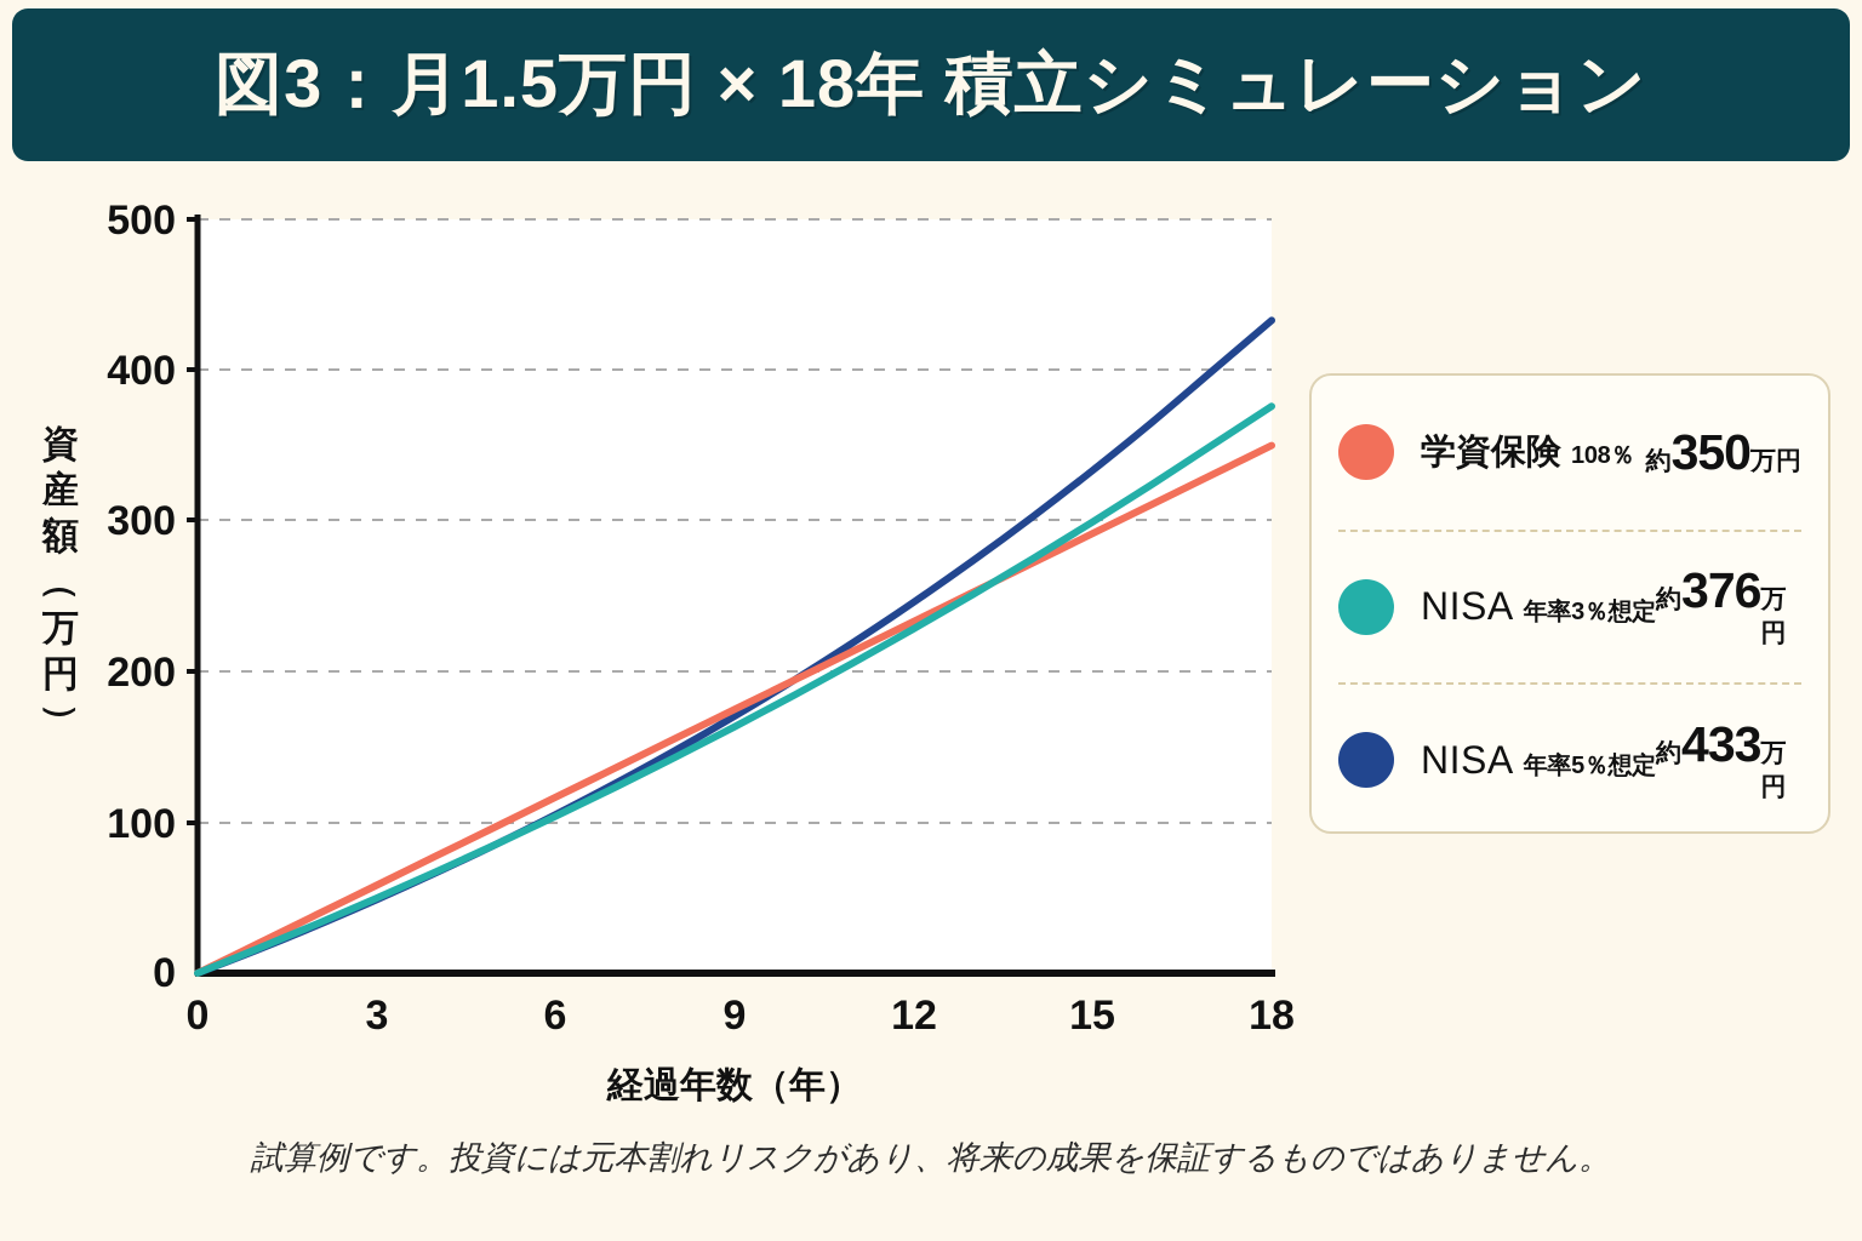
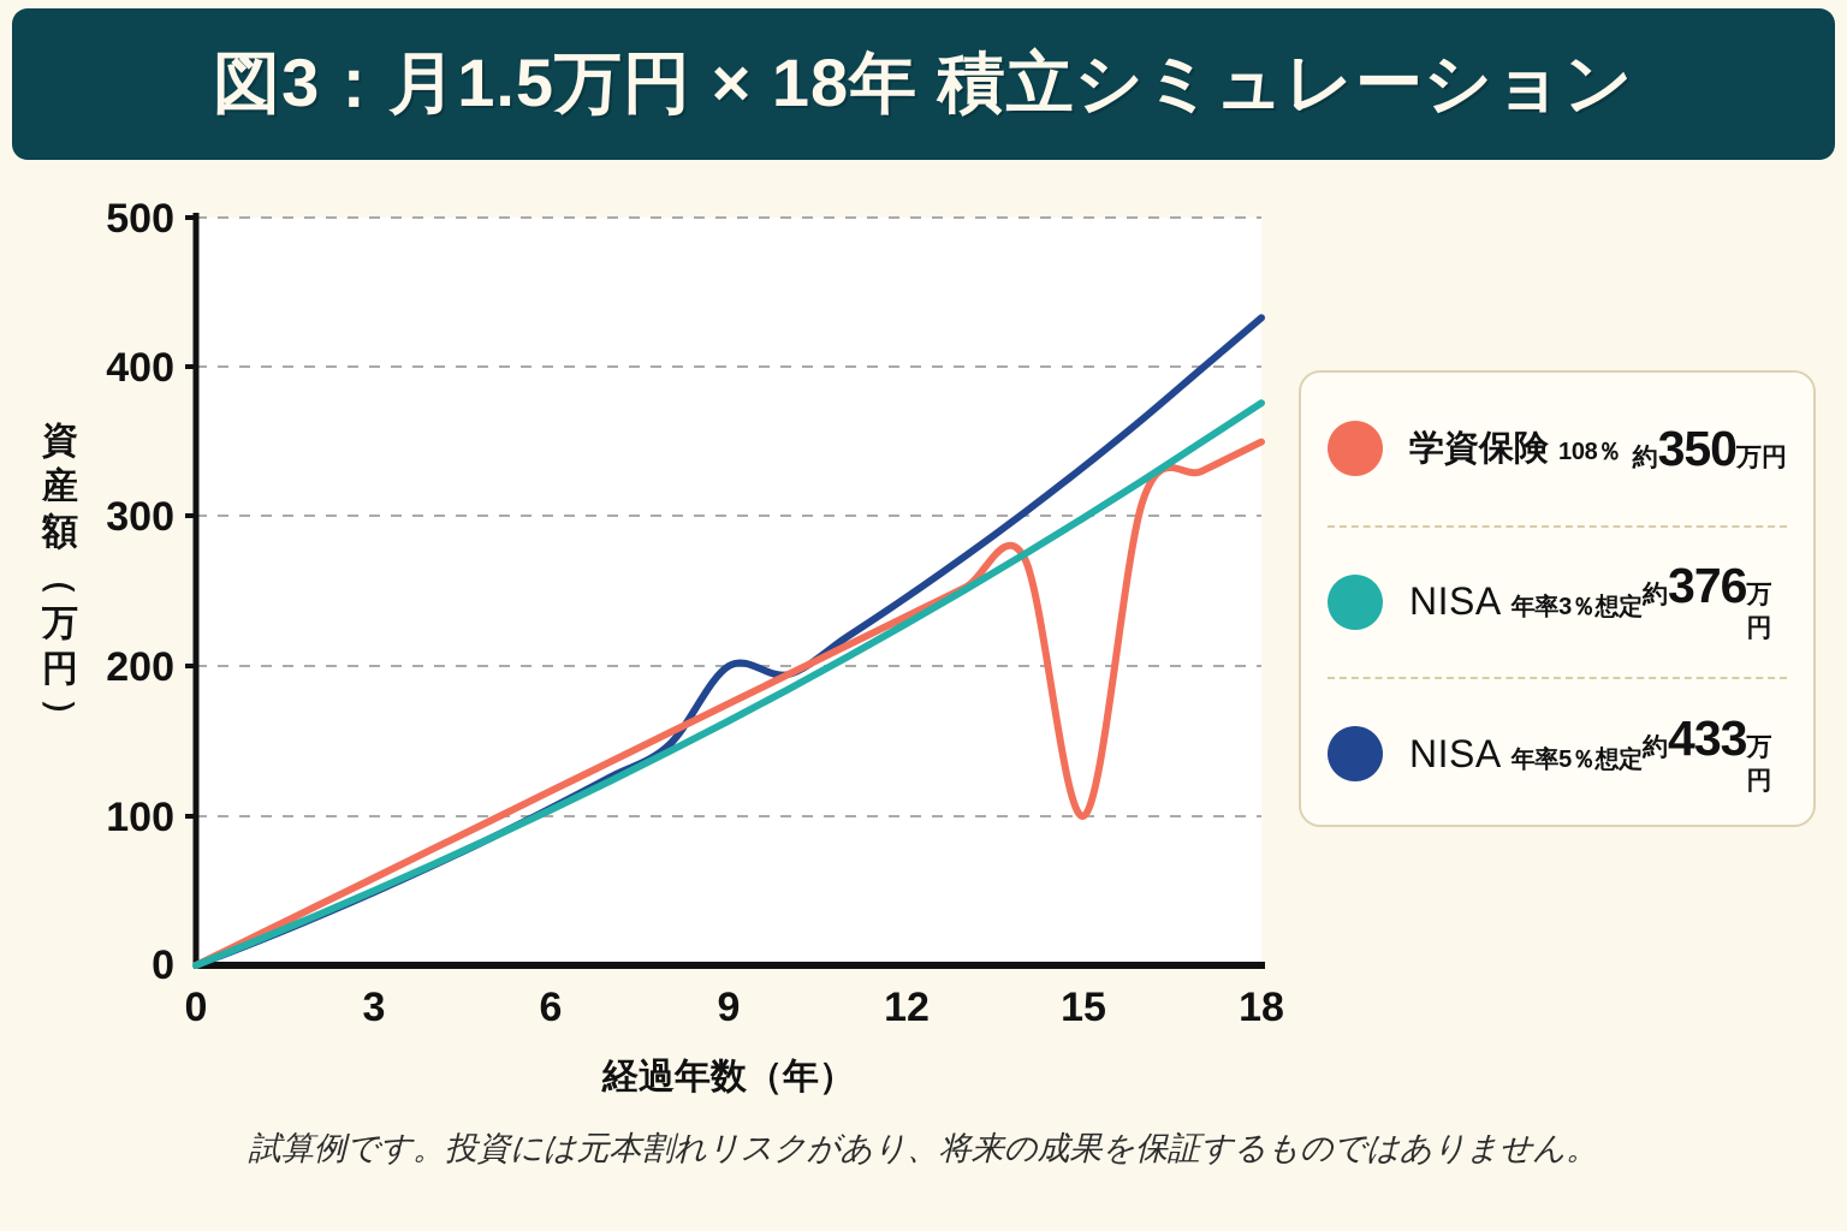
NISA 年率5％想定/9: 204 -> 239
学資保険 108％/15: 292 -> 100
